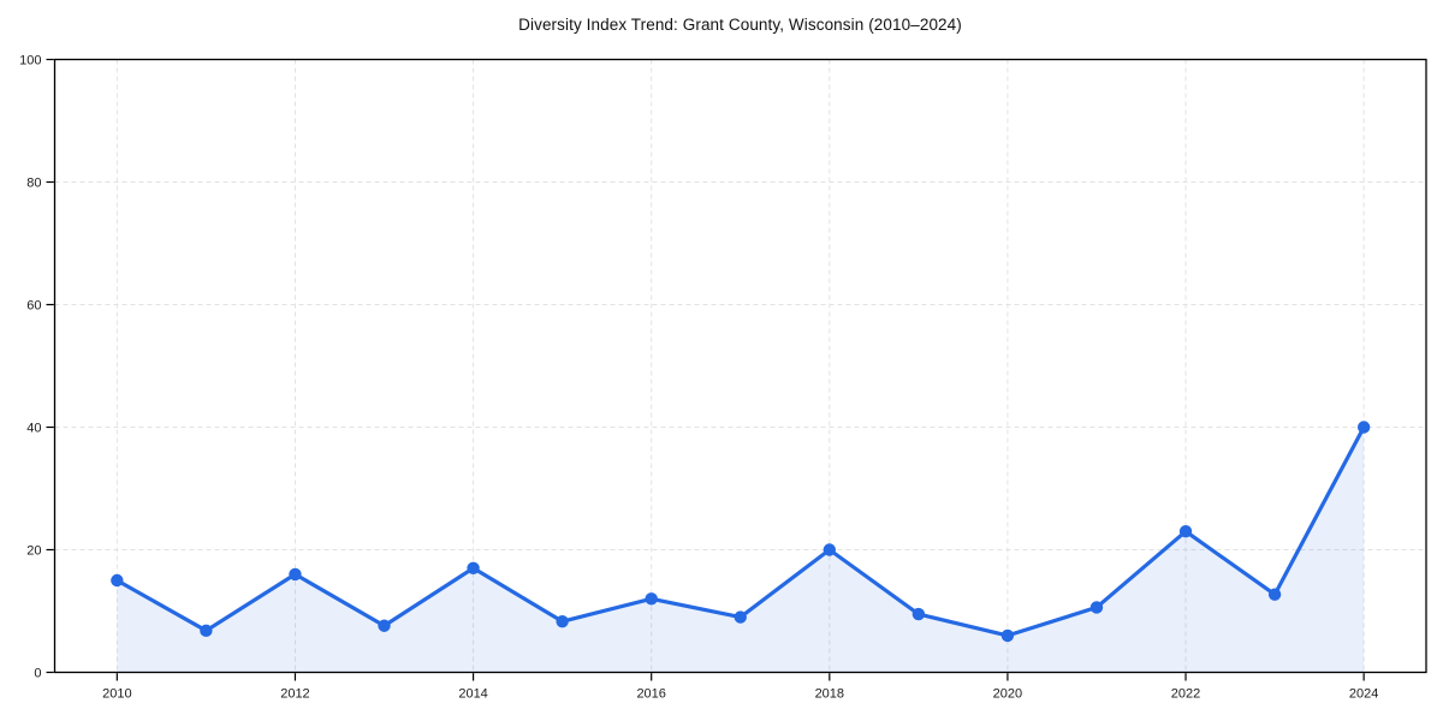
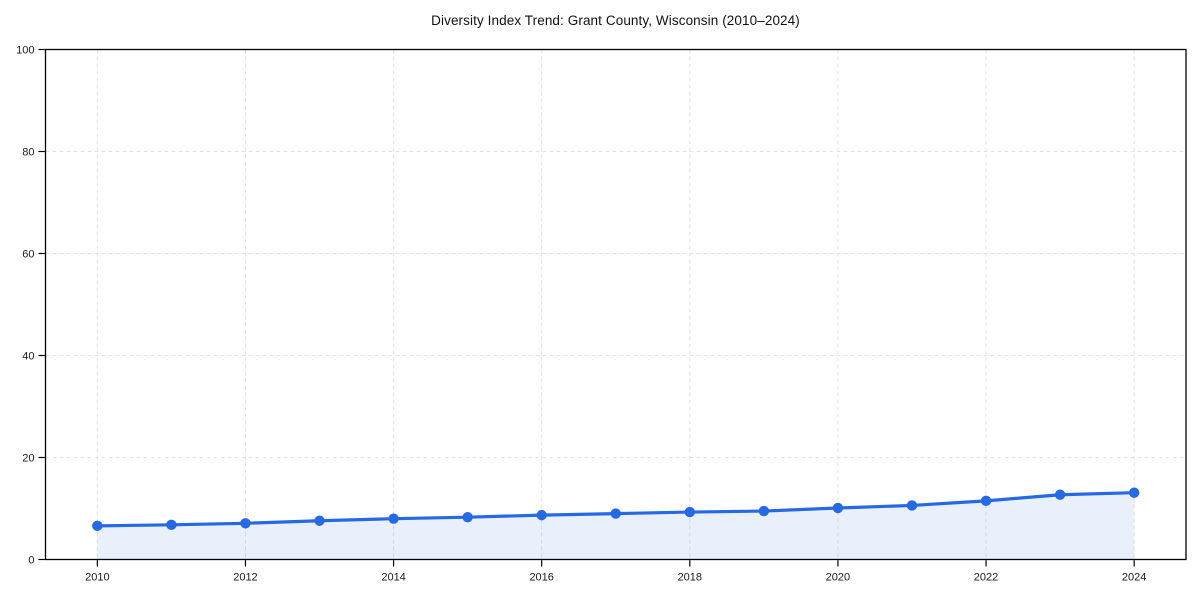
2010: 15 -> 7
2012: 16 -> 7
2014: 17 -> 8
2016: 12 -> 9
2018: 20 -> 9
2020: 6 -> 10
2022: 23 -> 12
2024: 40 -> 13
